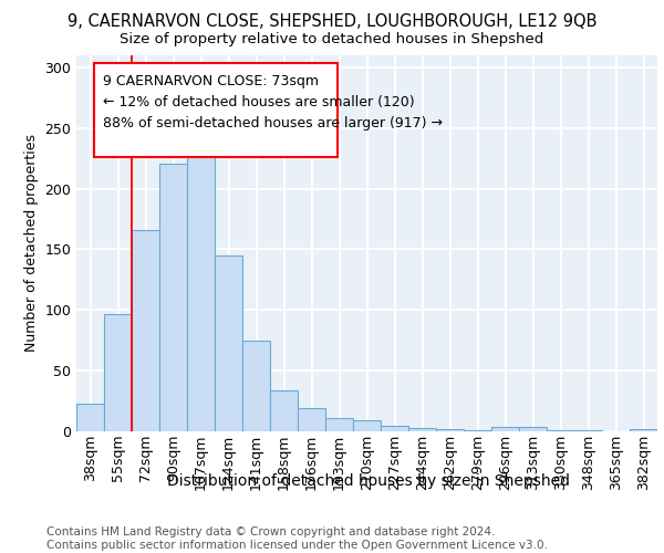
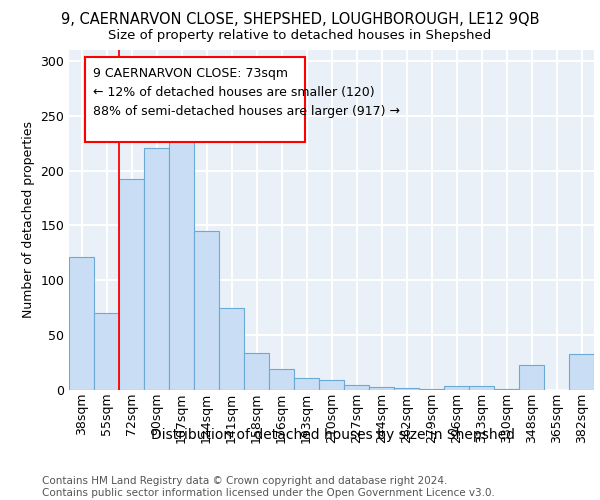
38sqm: 23 -> 121
55sqm: 97 -> 70
72sqm: 166 -> 192
348sqm: 1 -> 23
382sqm: 2 -> 33
